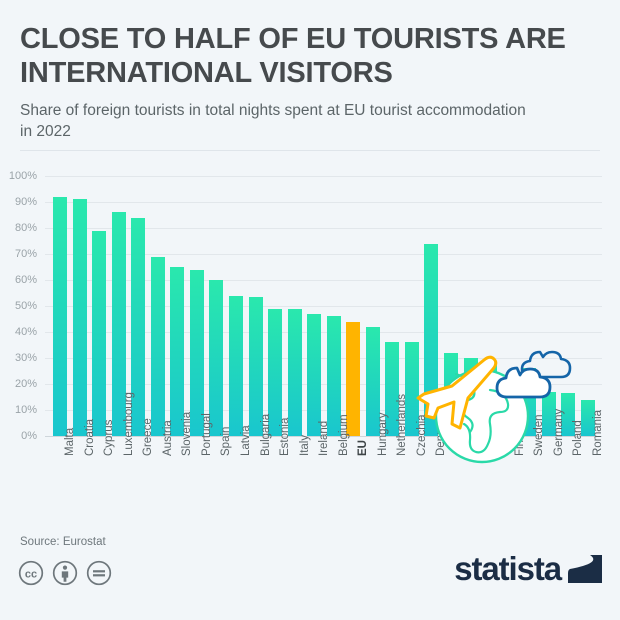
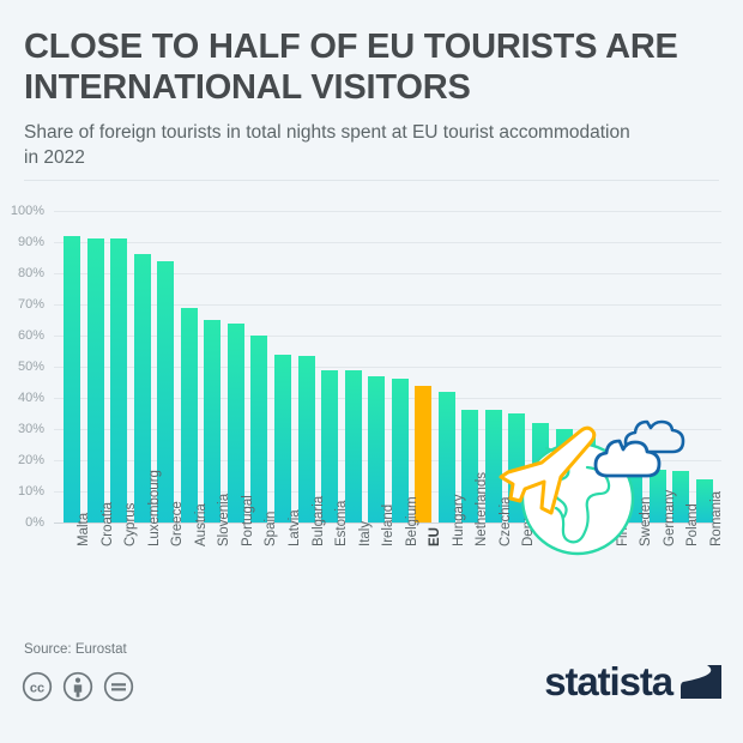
Cyprus: 79% -> 91%
Denmark: 74% -> 35%
Sweden: 26% -> 22%
